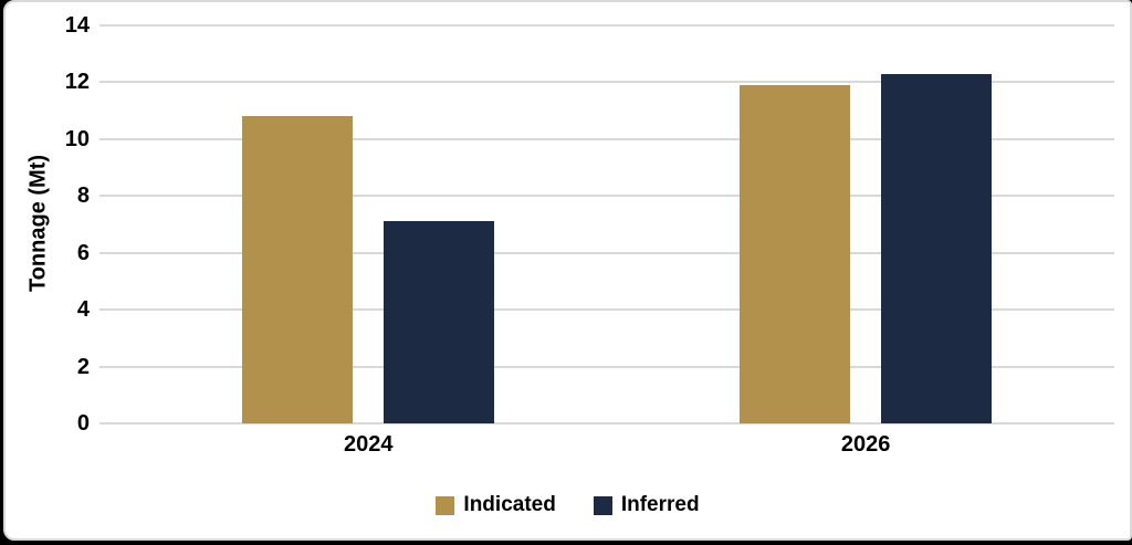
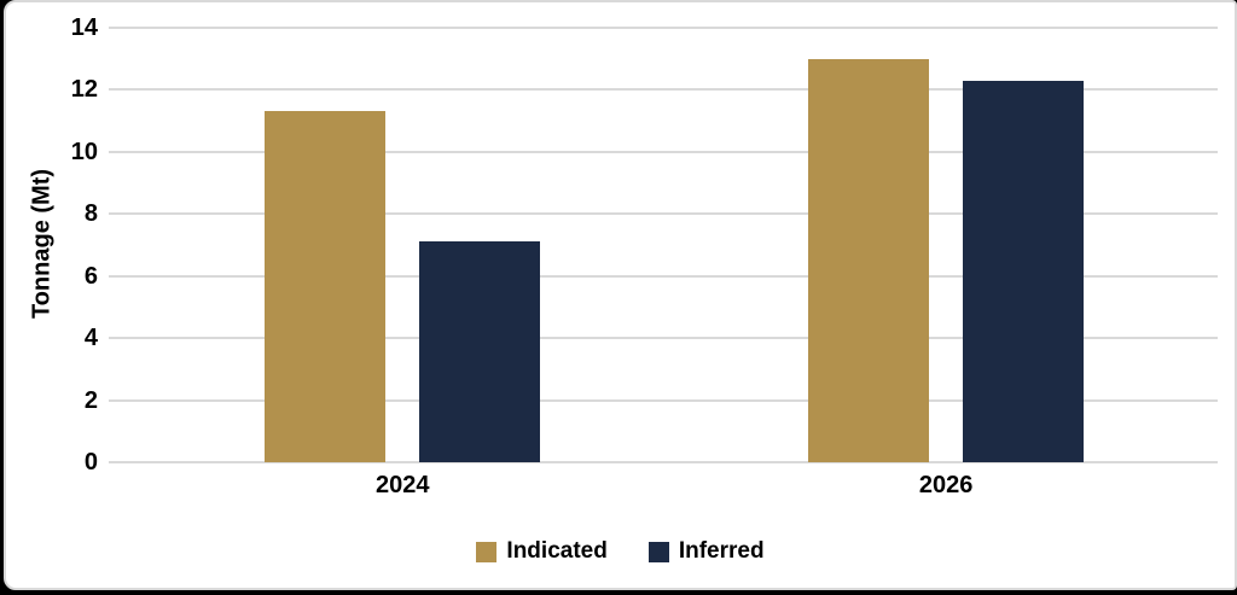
Indicated/2024: 10.8 -> 11.3
Indicated/2026: 11.9 -> 13.0
